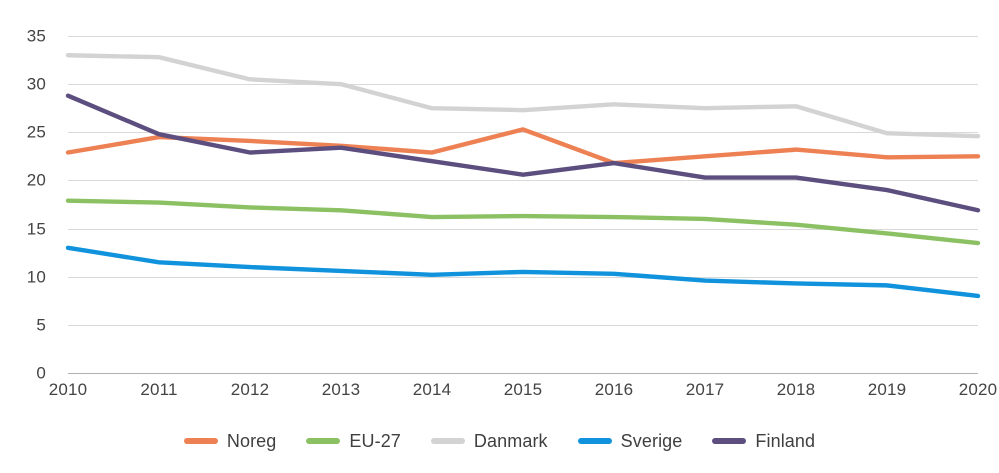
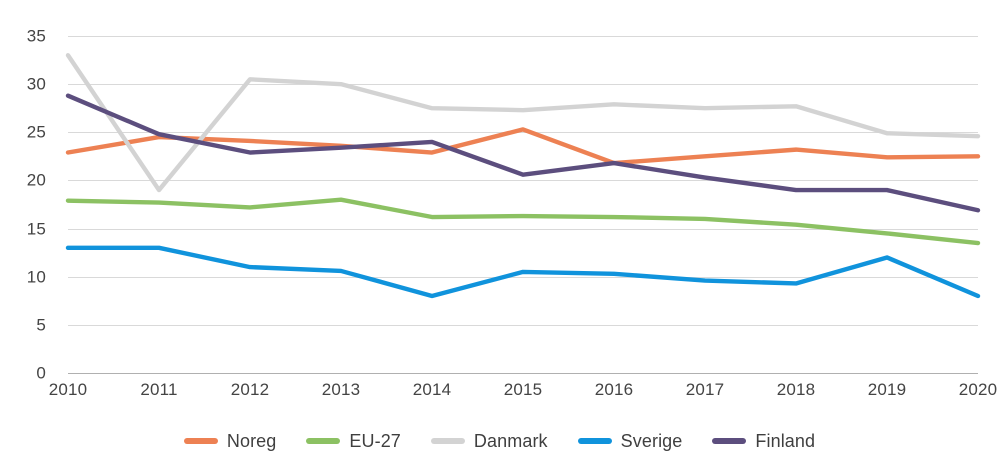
Danmark/2011: 33 -> 19
Sverige/2011: 12 -> 13
EU-27/2013: 17 -> 18
Sverige/2014: 10 -> 8
Finland/2014: 22 -> 24
Finland/2018: 20 -> 19
Sverige/2019: 9 -> 12
